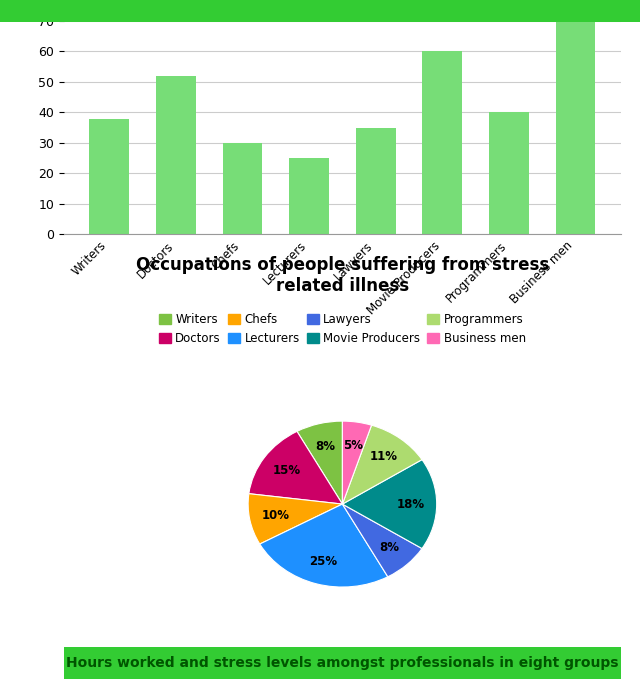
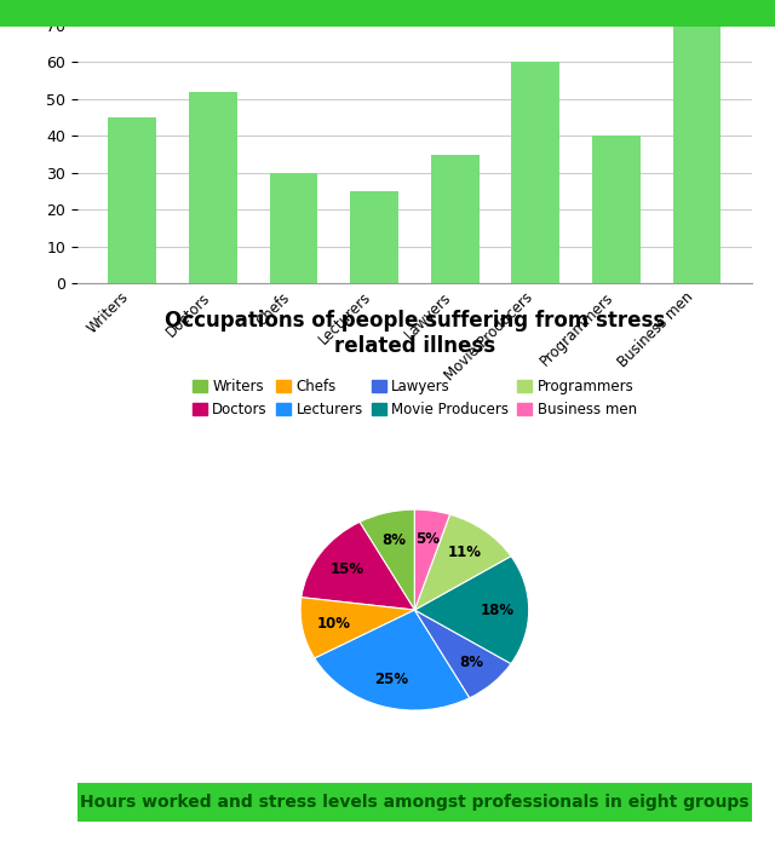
Writers: 38 -> 45
